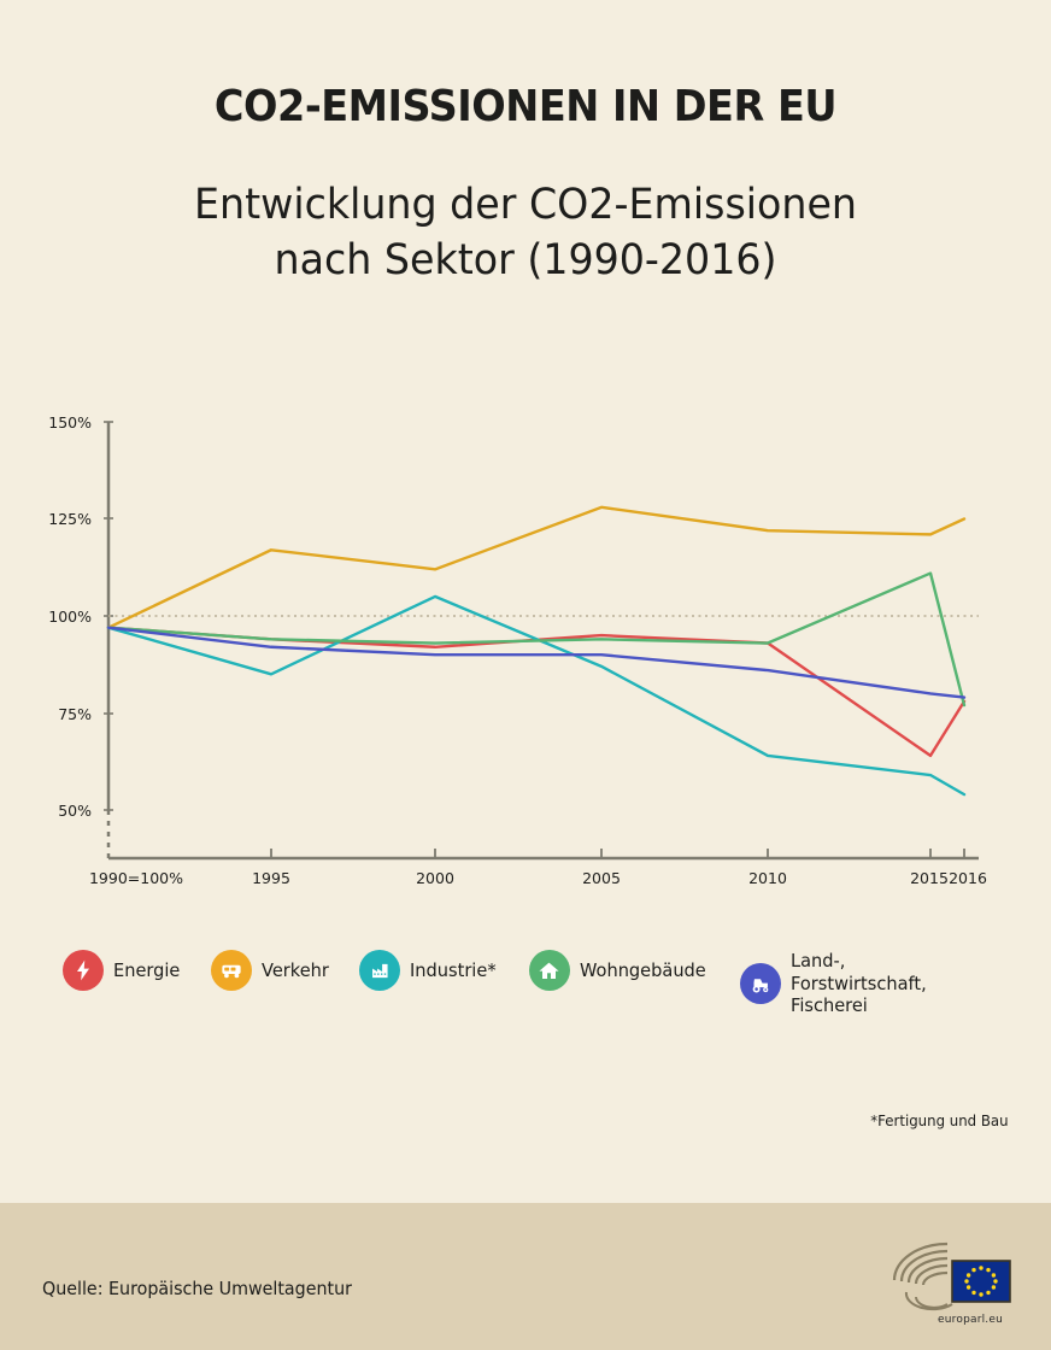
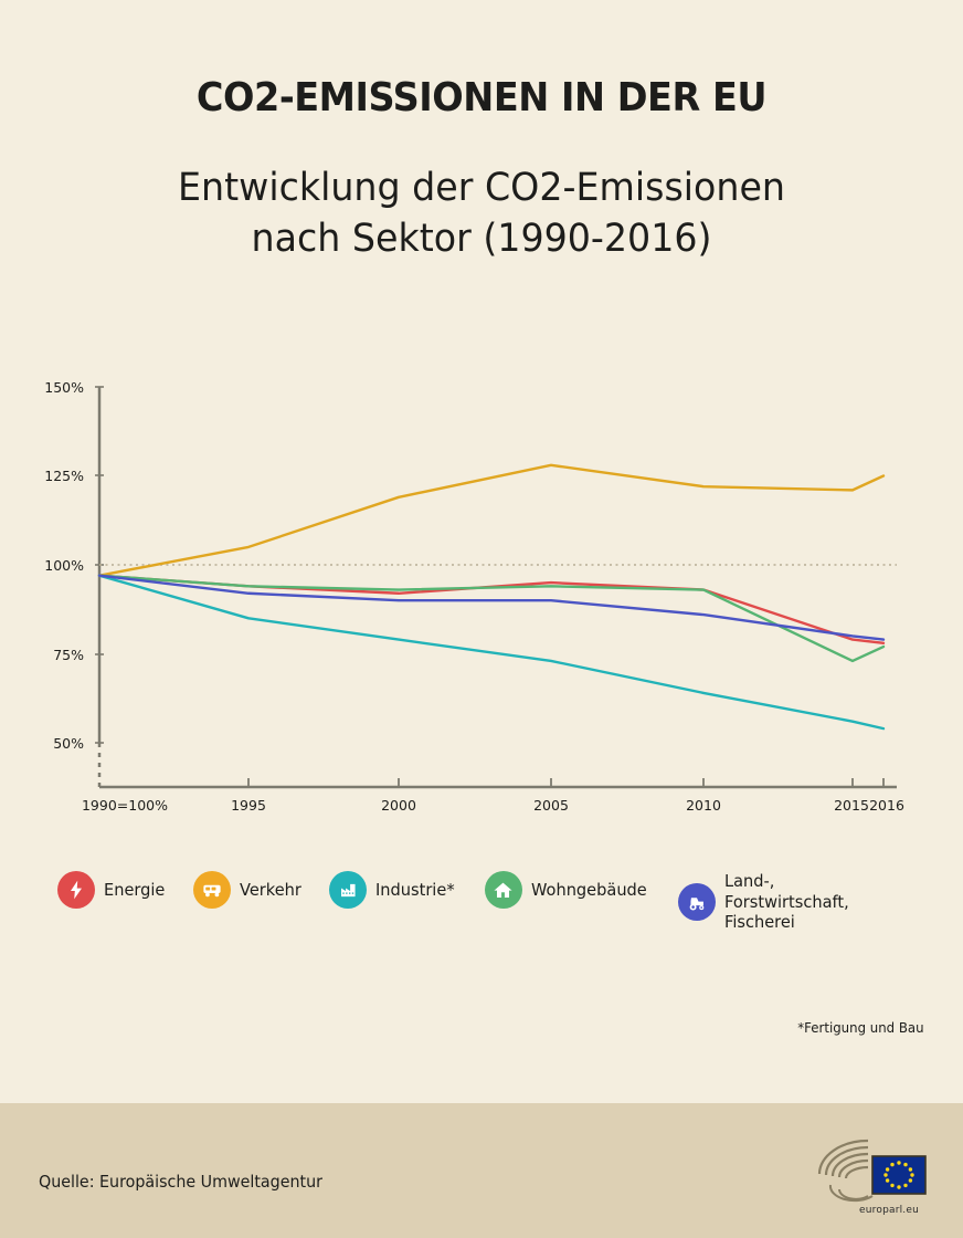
Verkehr/1995: 117% -> 105%
Verkehr/2000: 112% -> 119%
Industrie*/2000: 105% -> 79%
Industrie*/2005: 87% -> 73%
Energie/2015: 64% -> 79%
Industrie*/2015: 59% -> 56%
Wohngebäude/2015: 111% -> 73%
